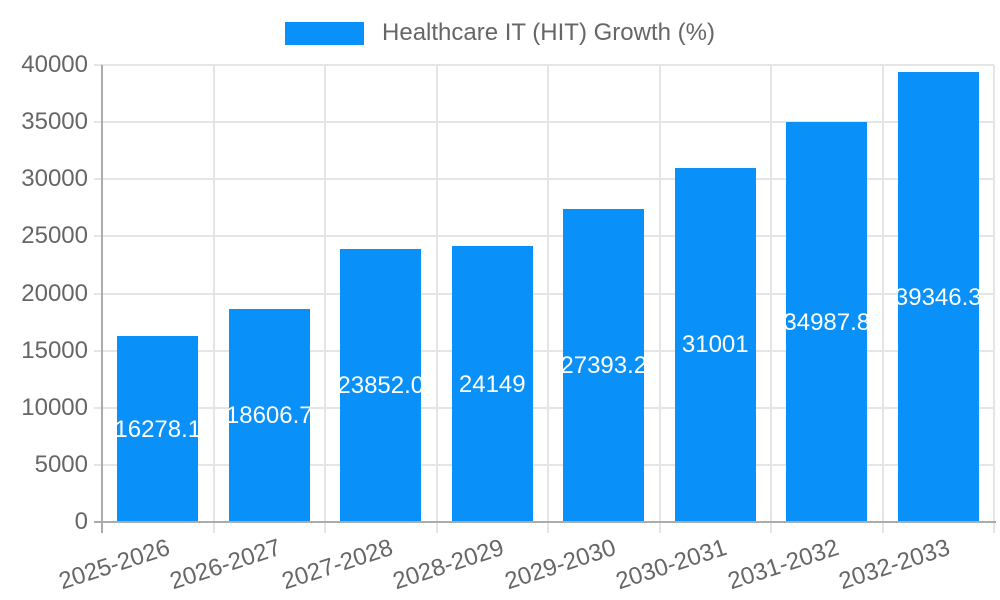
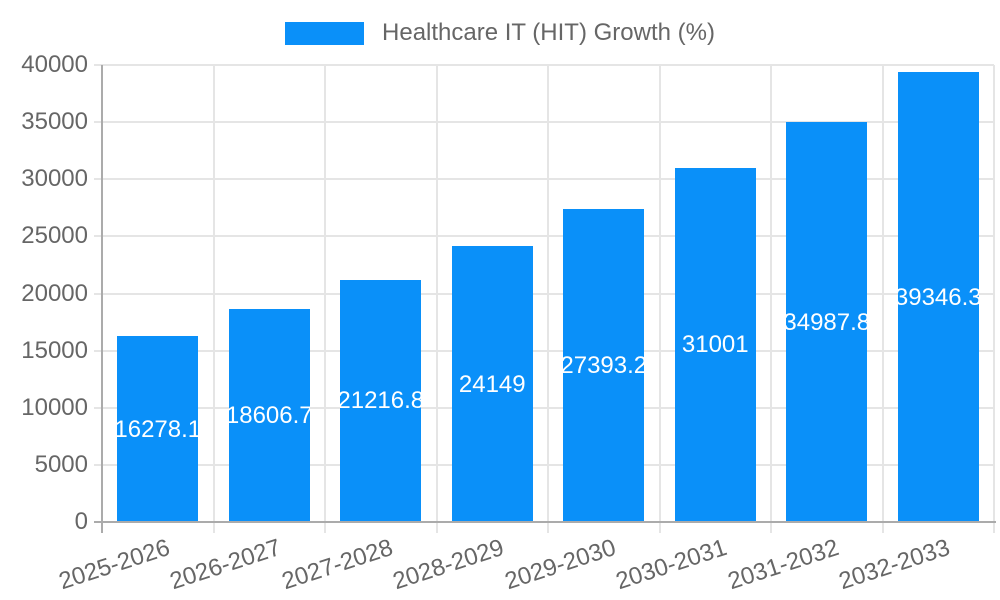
2027-2028: 23852.0 -> 21216.8
